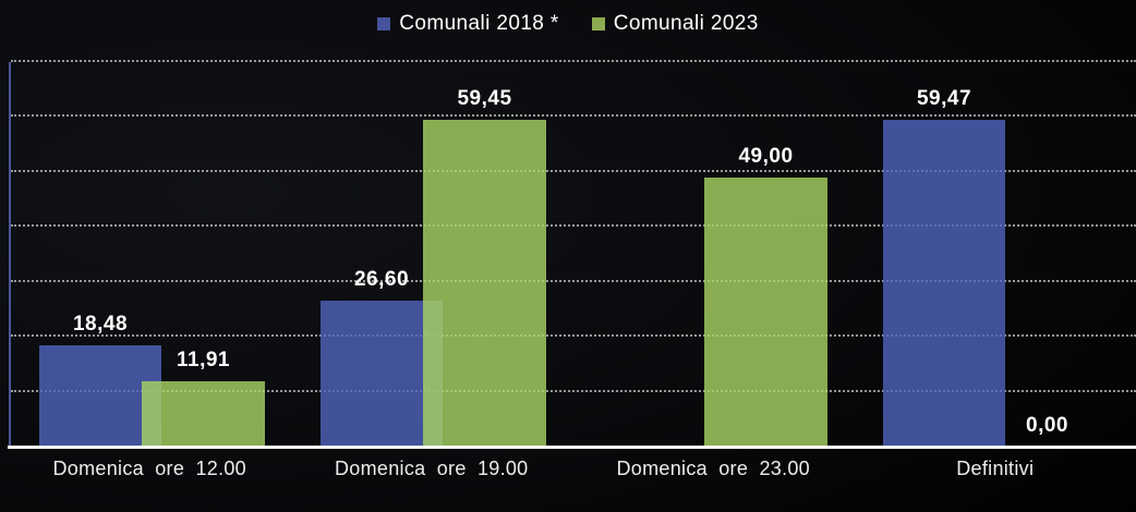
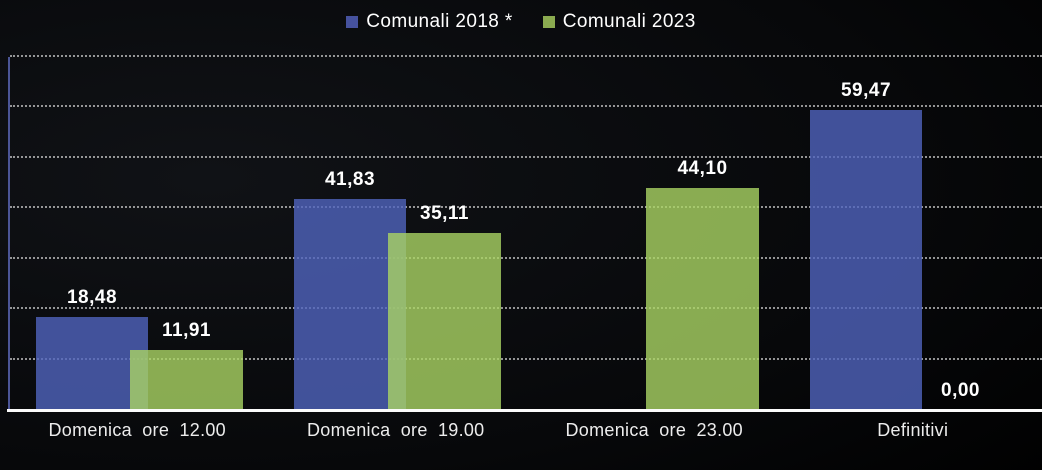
Comunali 2018 */Domenica ore 19.00: 26,60 -> 41,83
Comunali 2023/Domenica ore 19.00: 59,45 -> 35,11
Comunali 2023/Domenica ore 23.00: 49,00 -> 44,10
